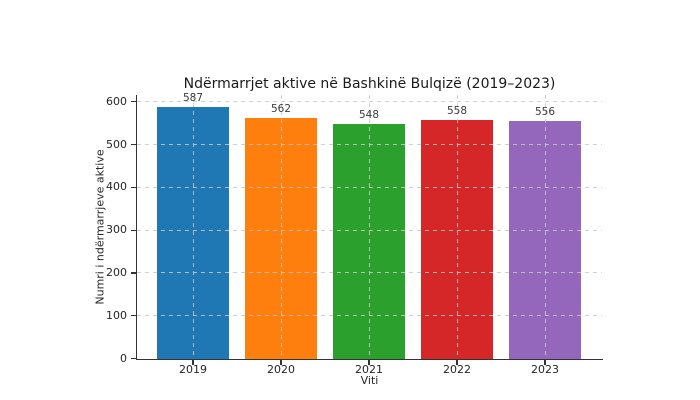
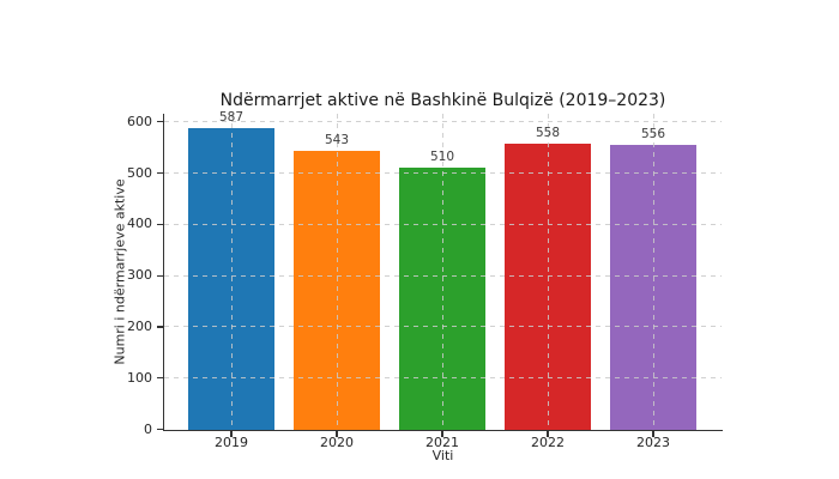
2020: 562 -> 543
2021: 548 -> 510
